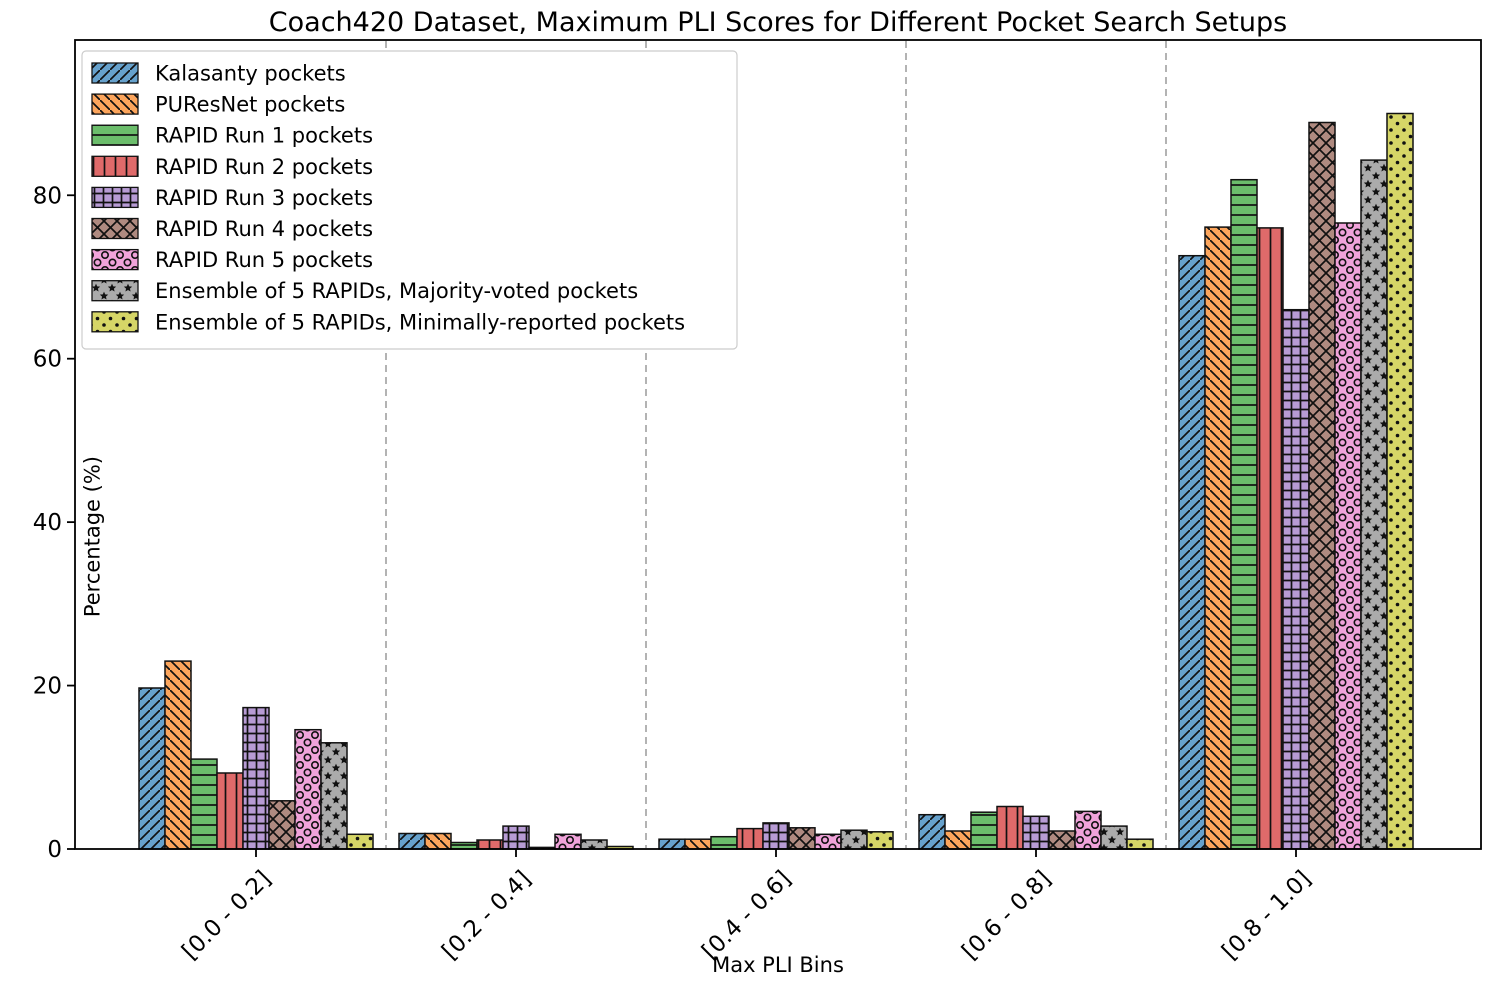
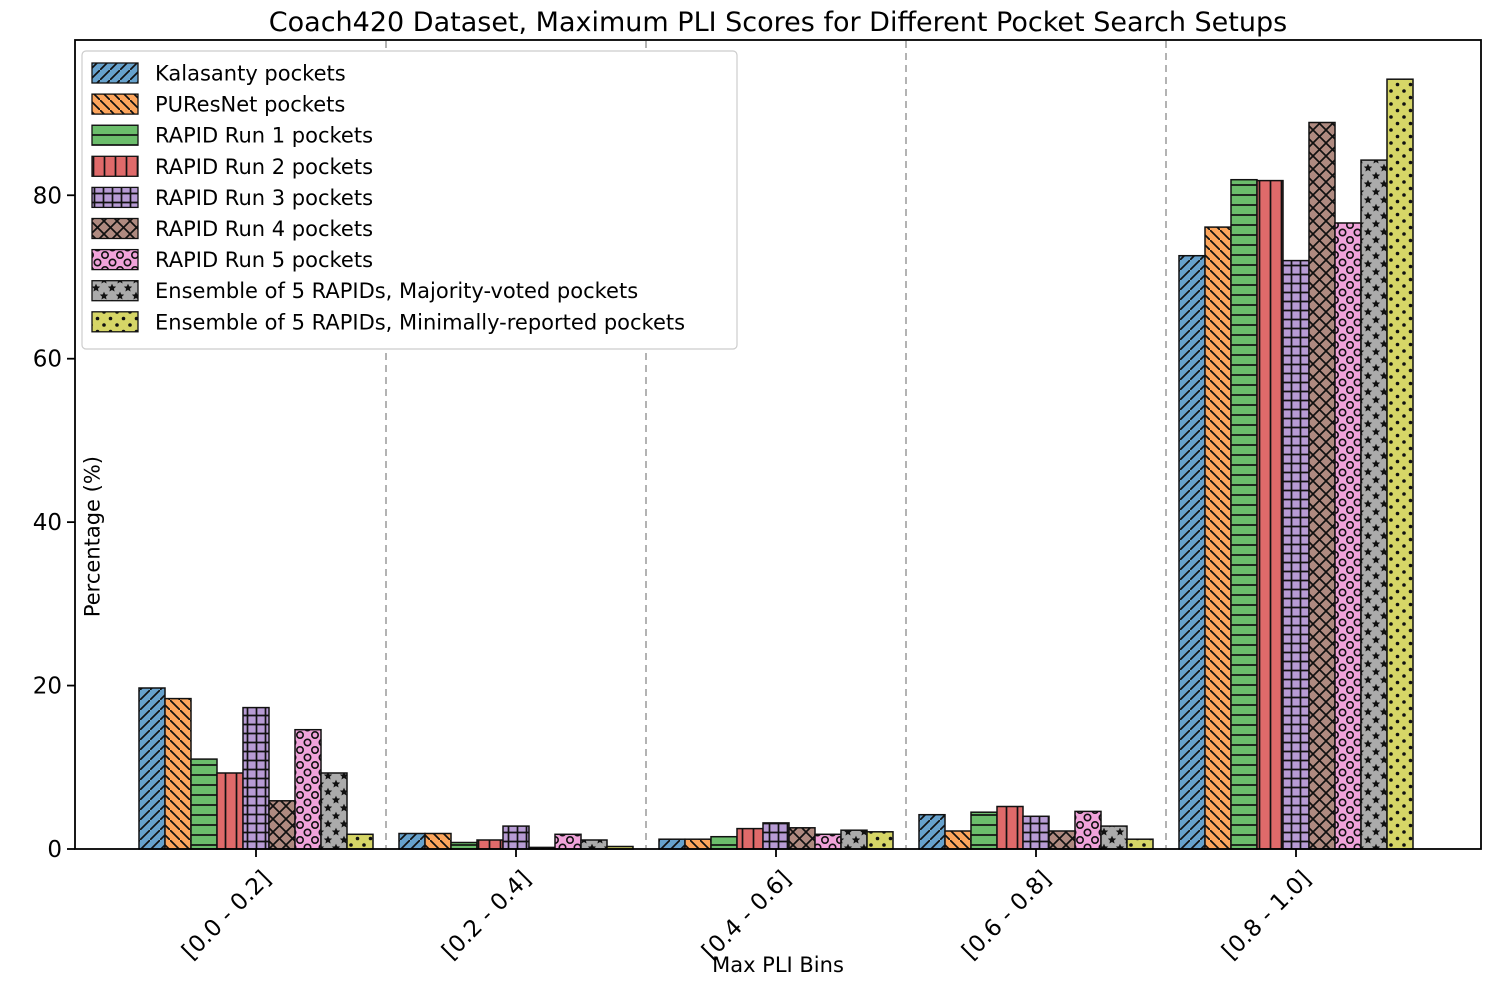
PUResNet pockets/[0.0 - 0.2]: 23 -> 18
Ensemble of 5 RAPIDs, Majority-voted pockets/[0.0 - 0.2]: 13 -> 9
RAPID Run 2 pockets/[0.8 - 1.0]: 76 -> 82
RAPID Run 3 pockets/[0.8 - 1.0]: 66 -> 72
Ensemble of 5 RAPIDs, Minimally-reported pockets/[0.8 - 1.0]: 90 -> 94
